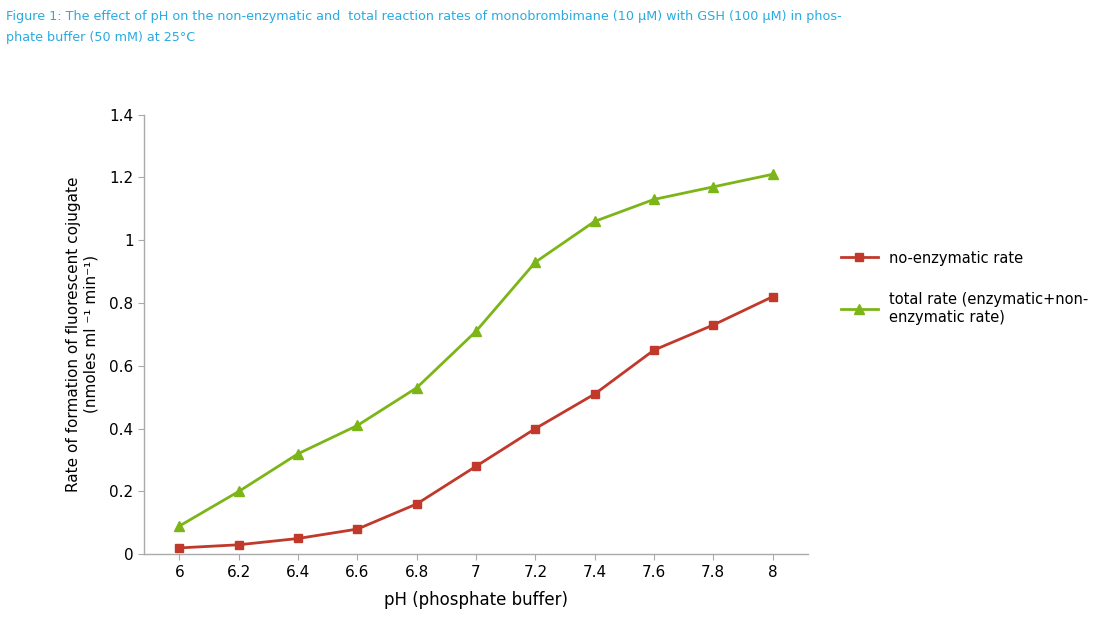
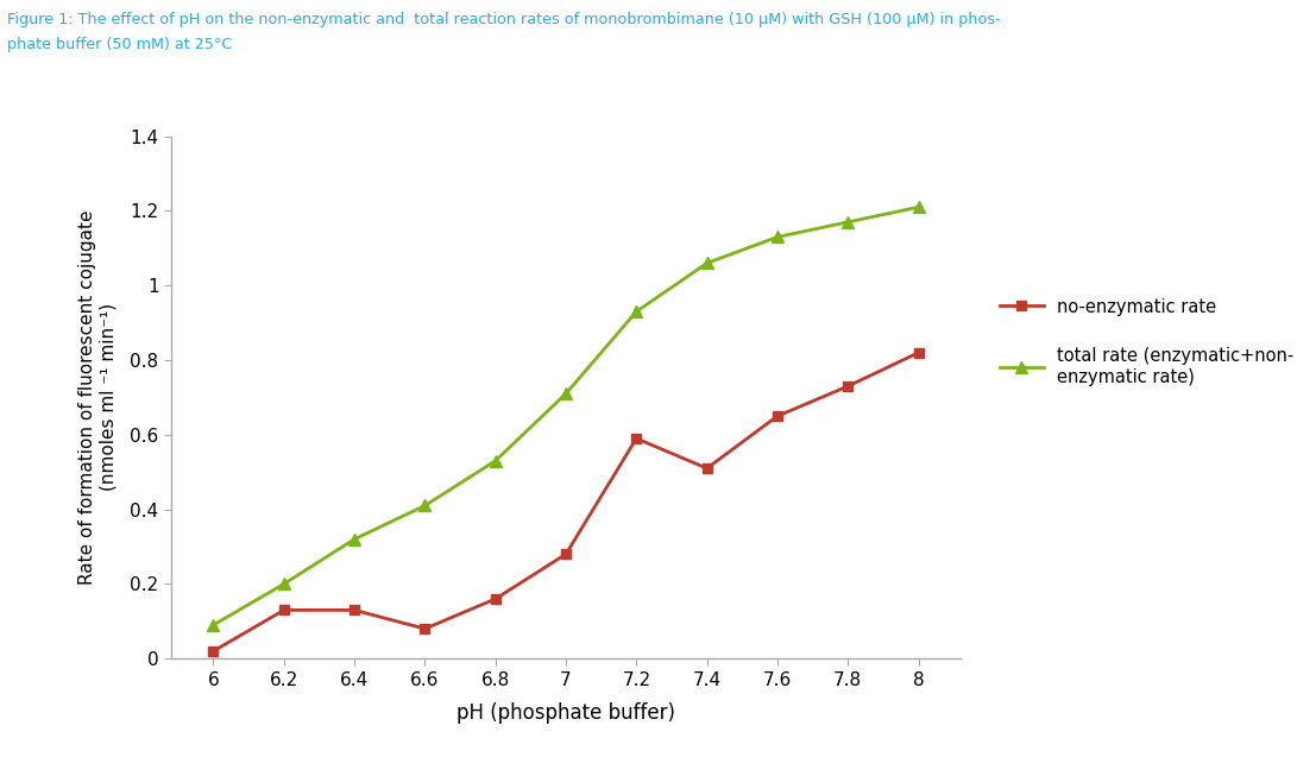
no-enzymatic rate/6.2: 0.03 -> 0.13
no-enzymatic rate/6.4: 0.05 -> 0.13
no-enzymatic rate/7.2: 0.40 -> 0.59
